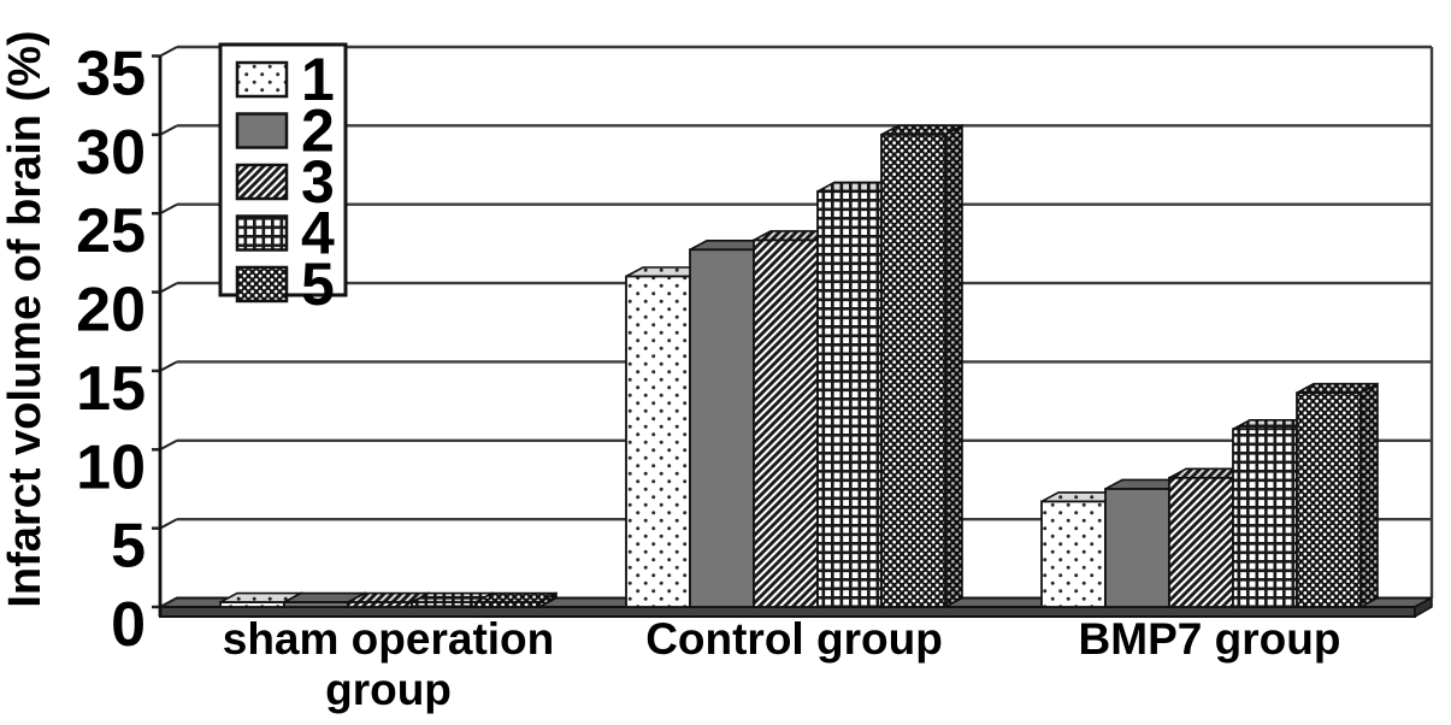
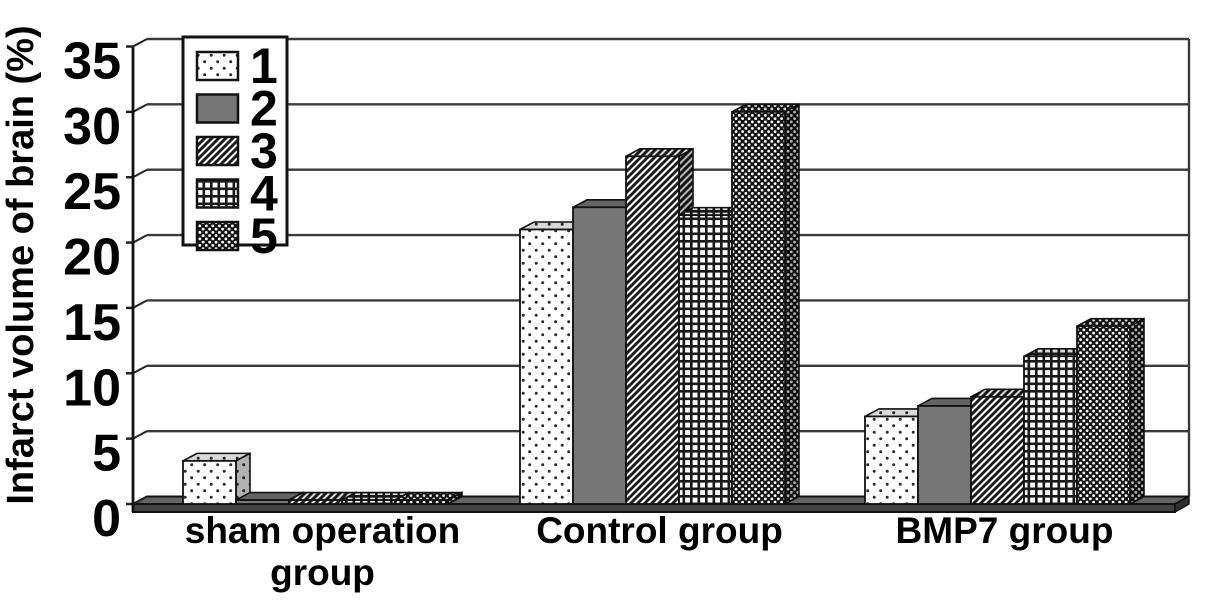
1/sham operation group: 0.3 -> 3.3
3/Control group: 23.3 -> 26.6
4/Control group: 26.4 -> 22.1
